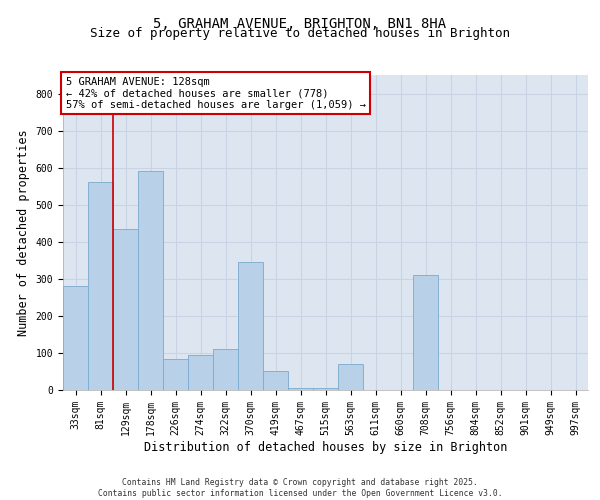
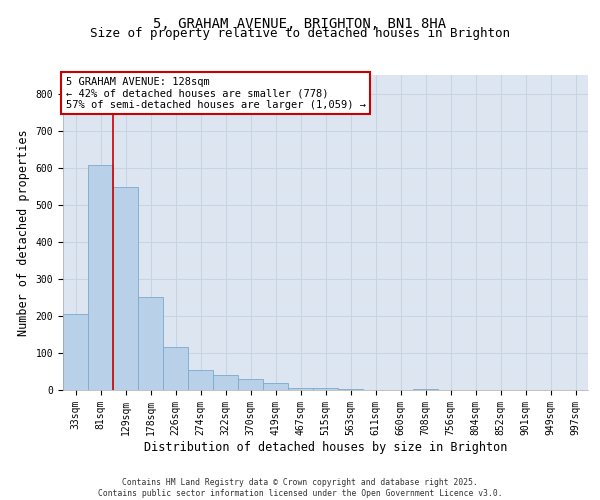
33sqm: 280 -> 205
81sqm: 560 -> 608
129sqm: 435 -> 548
178sqm: 590 -> 250
226sqm: 85 -> 115
274sqm: 95 -> 55
322sqm: 110 -> 40
370sqm: 345 -> 30
419sqm: 50 -> 20
563sqm: 70 -> 2
708sqm: 310 -> 2
